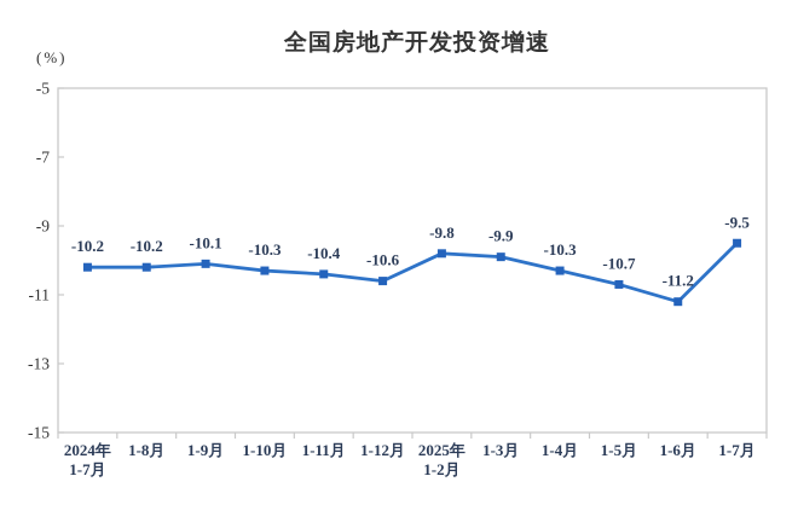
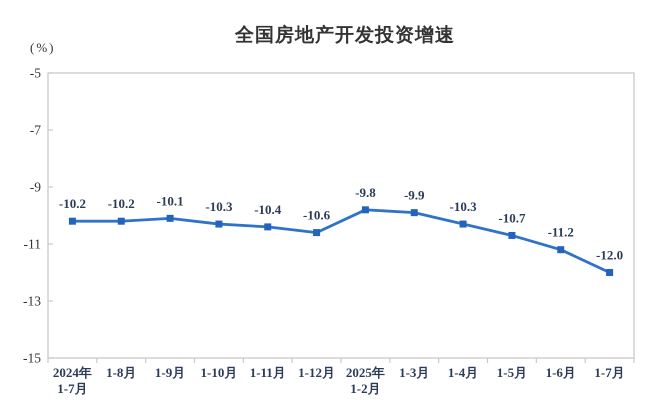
1-7月: -9.5 -> -12.0
